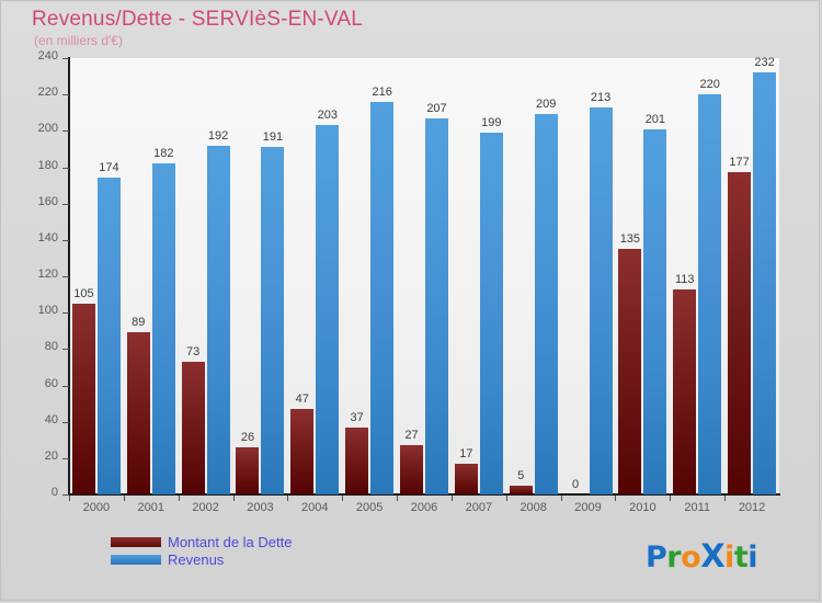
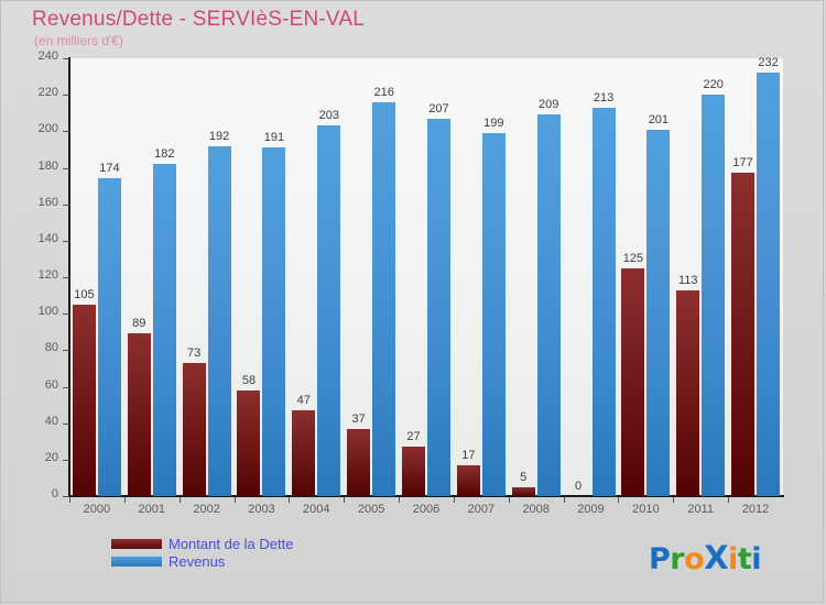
Montant de la Dette/2003: 26 -> 58
Montant de la Dette/2010: 135 -> 125
